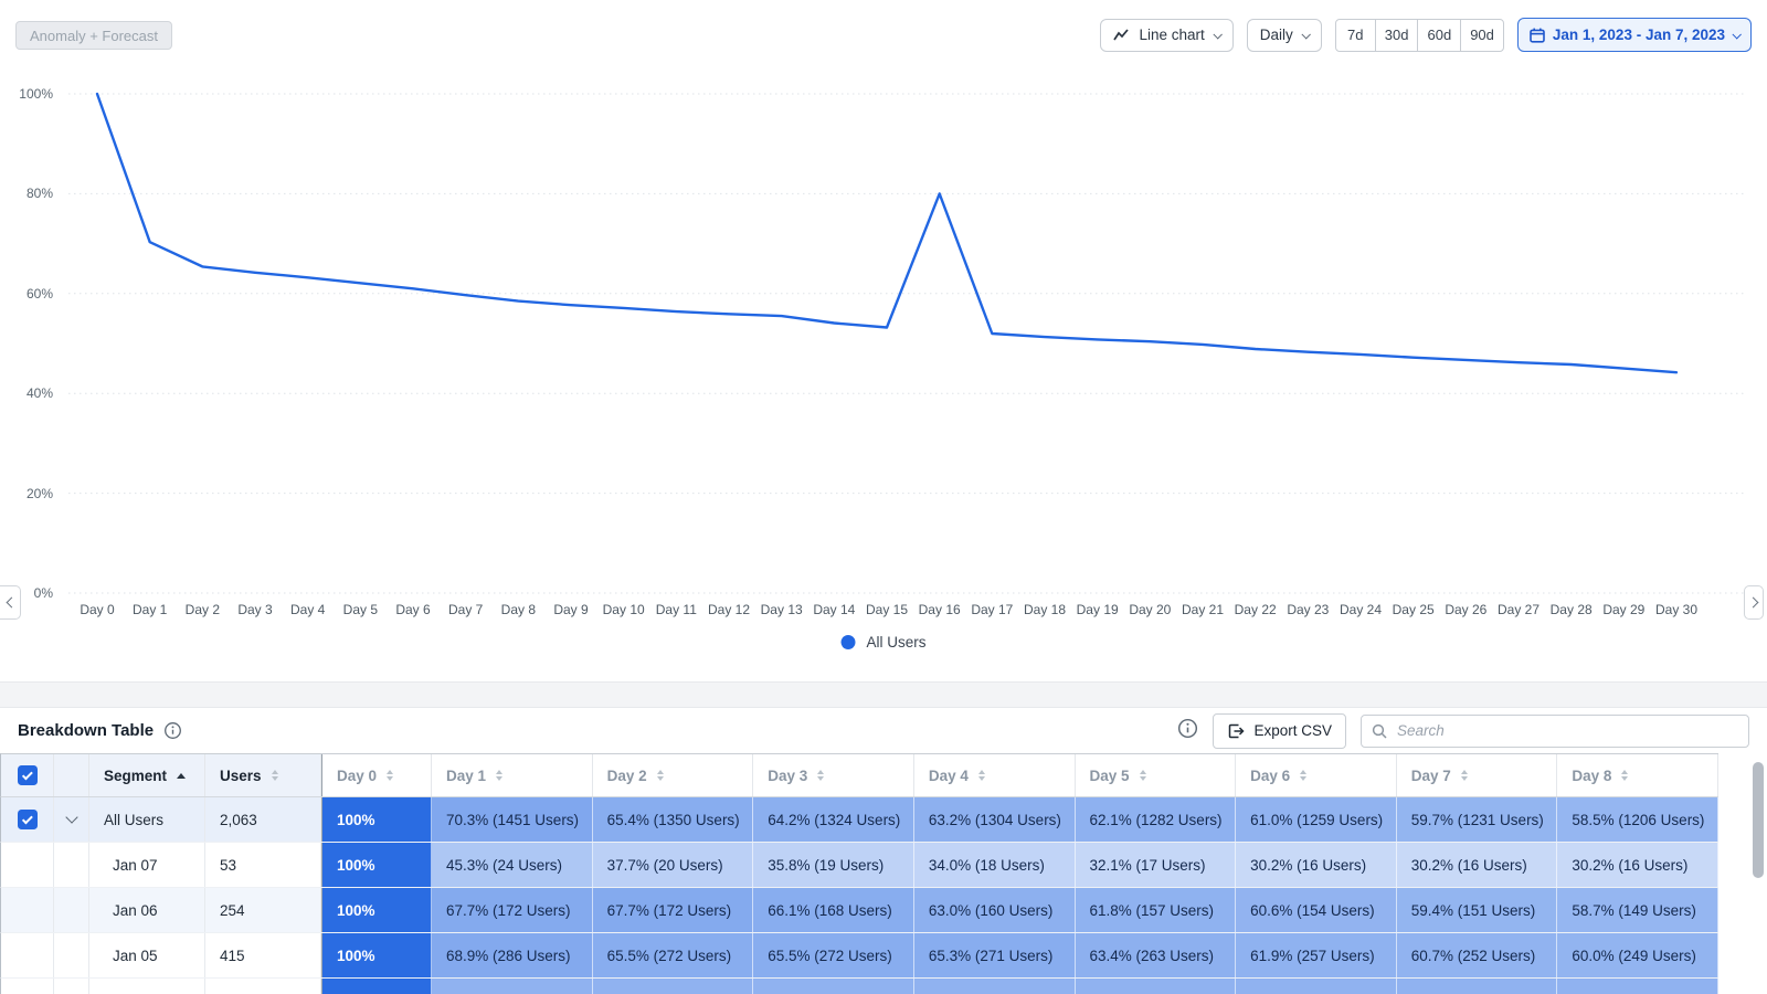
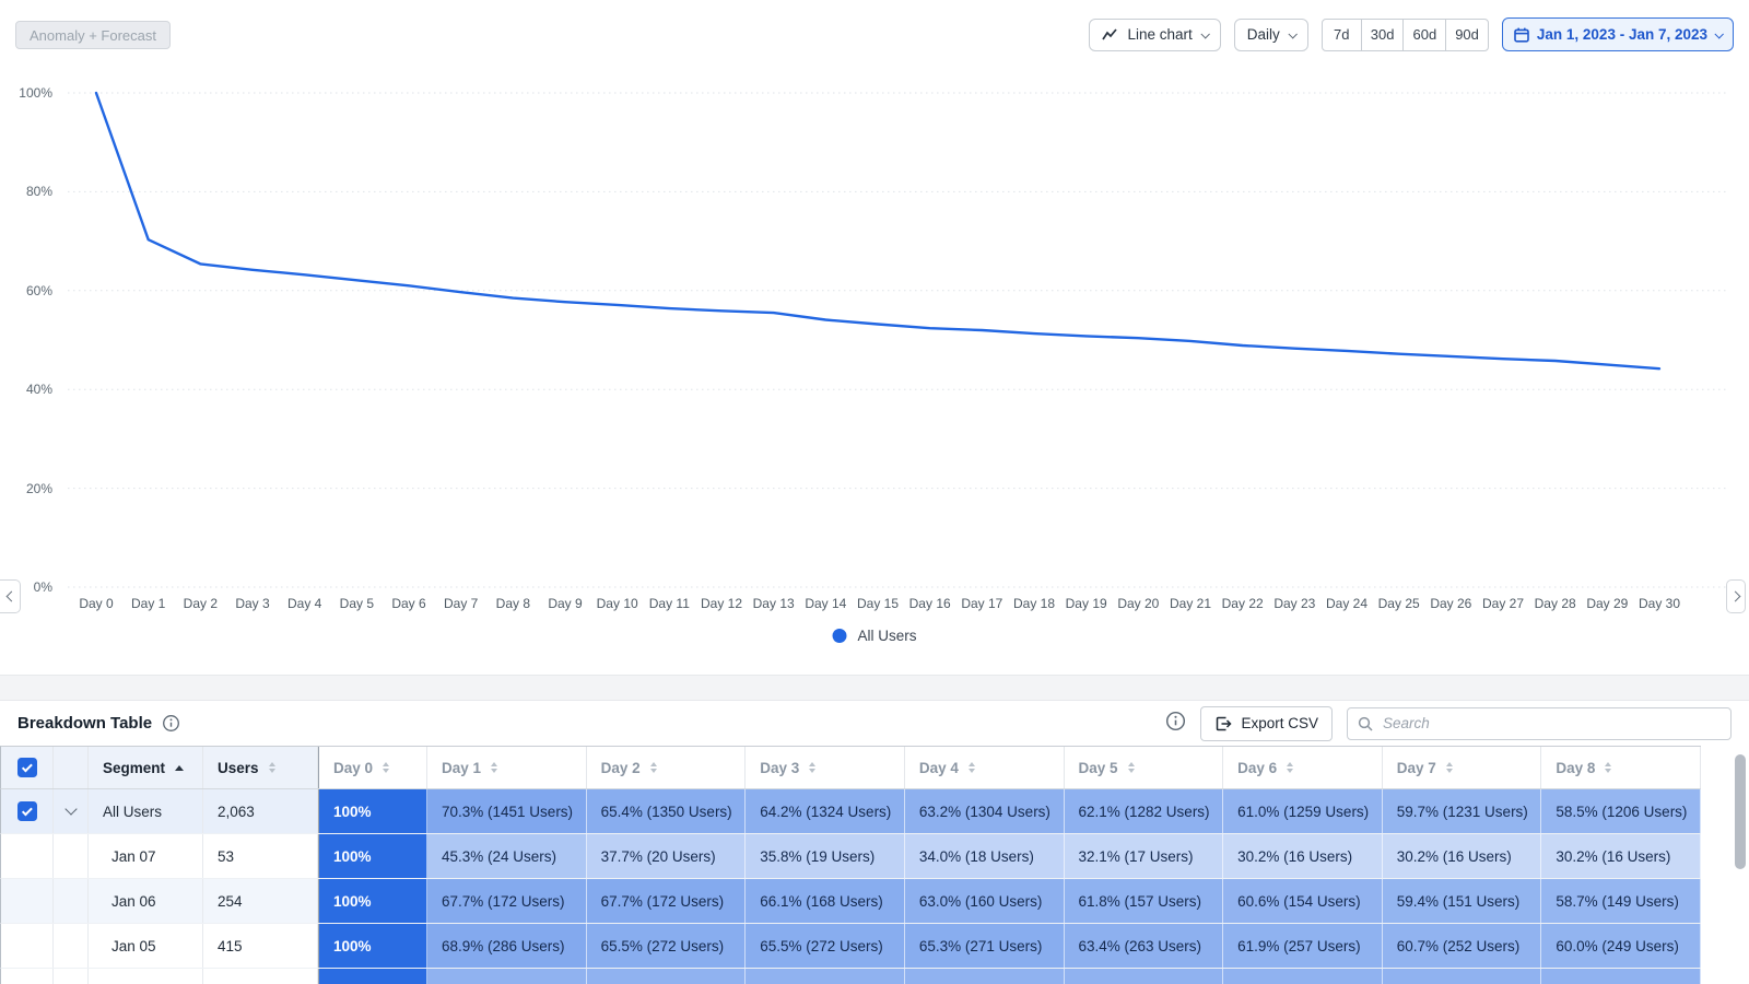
Day 16: 80% -> 52%
